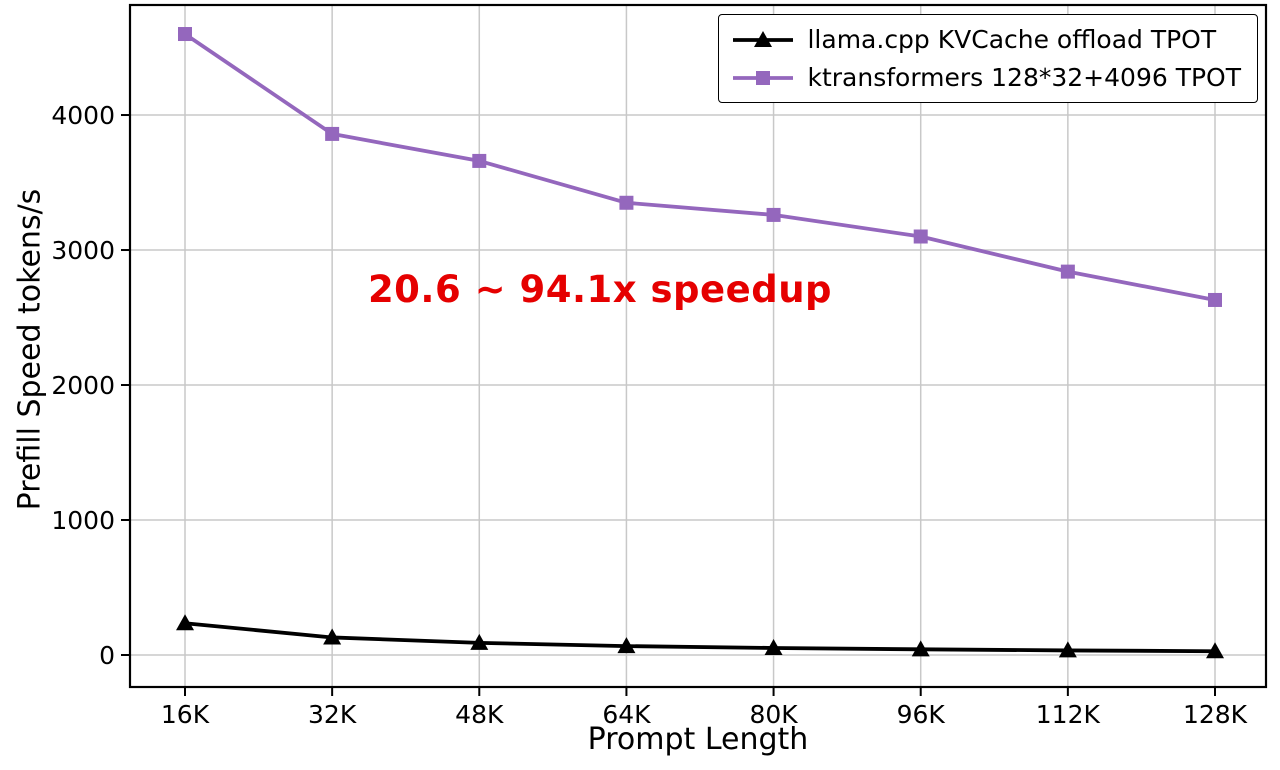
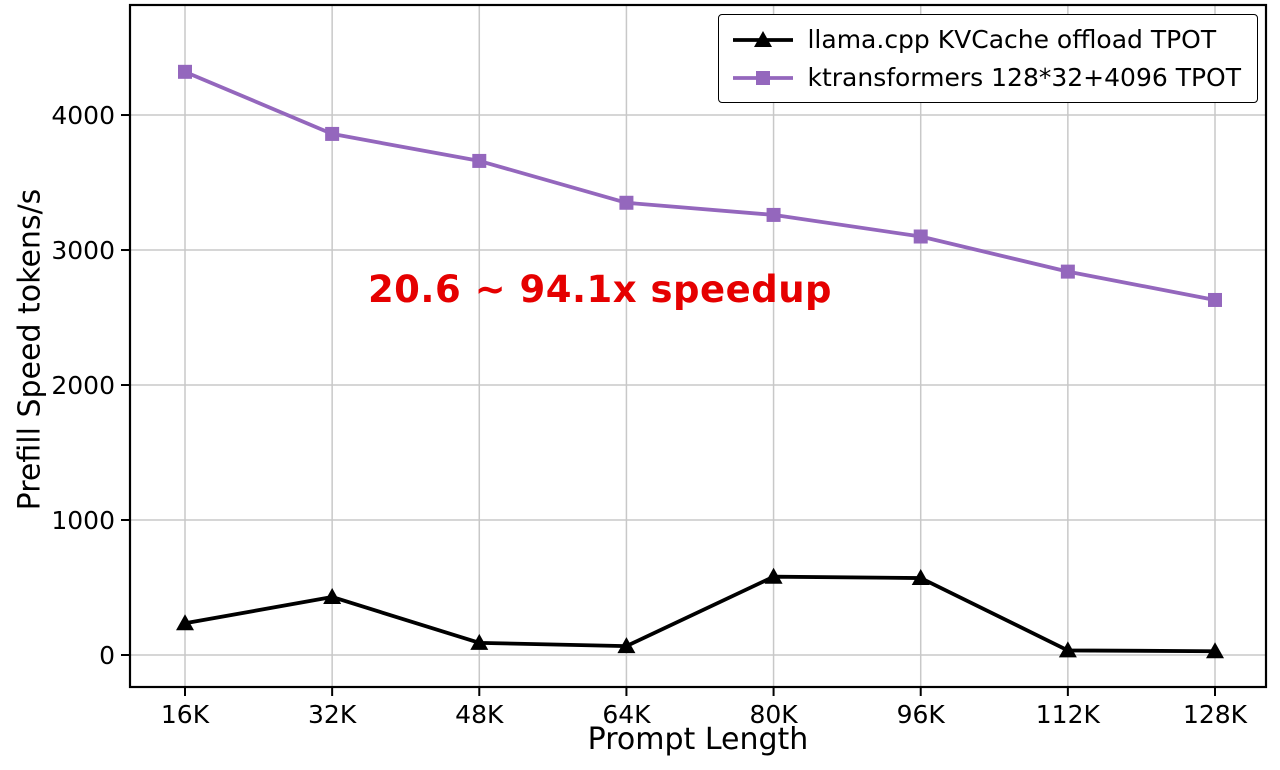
ktransformers 128*32+4096 TPOT/16K: 4600 -> 4320
llama.cpp KVCache offload TPOT/32K: 130 -> 430
llama.cpp KVCache offload TPOT/80K: 50 -> 580
llama.cpp KVCache offload TPOT/96K: 40 -> 570
